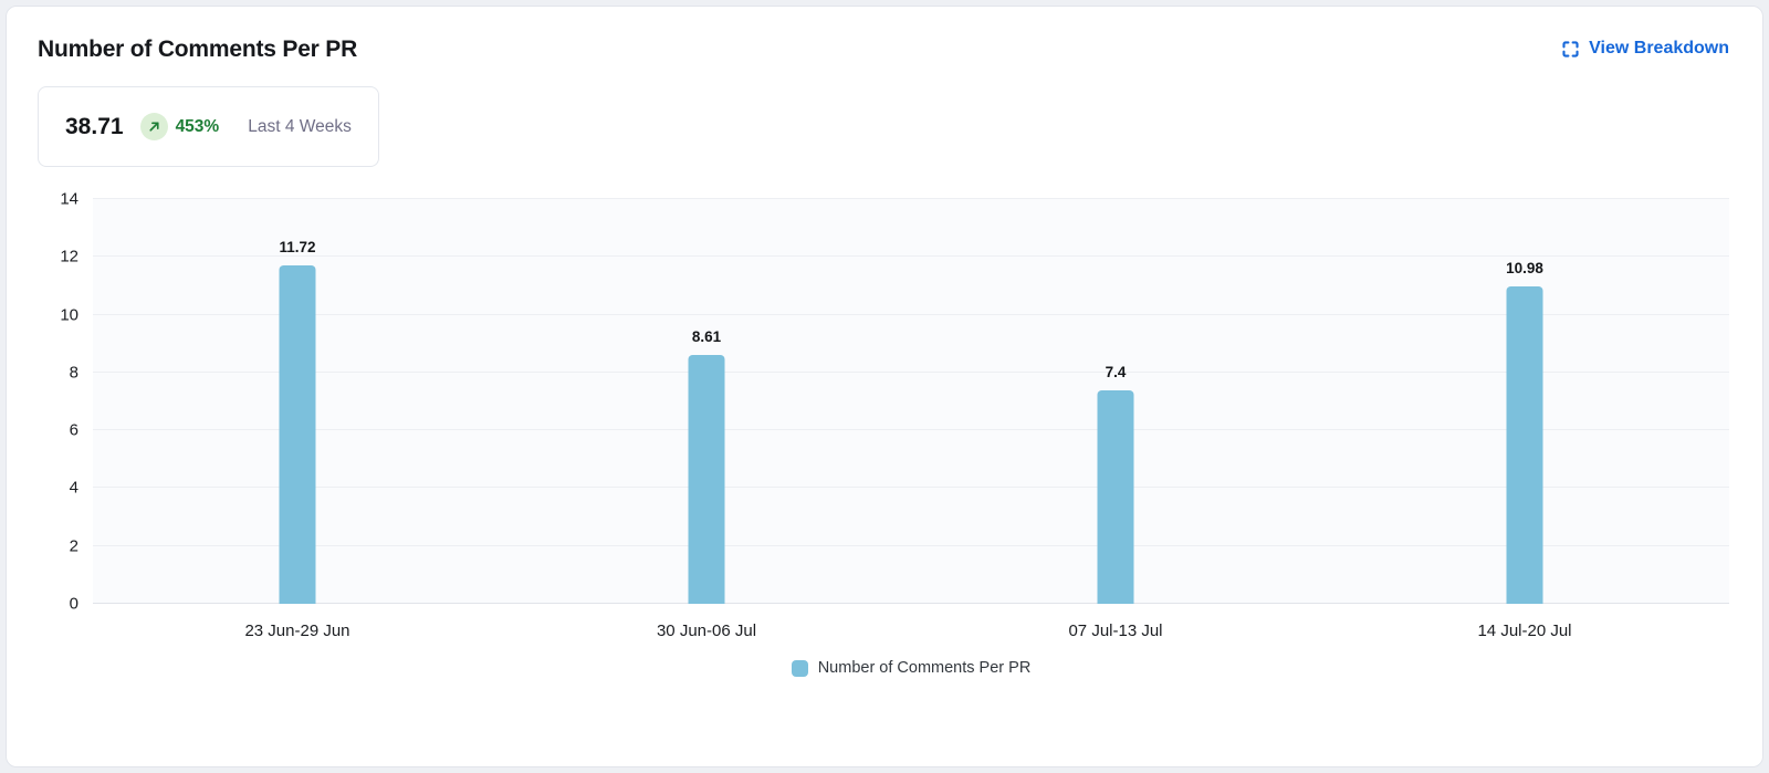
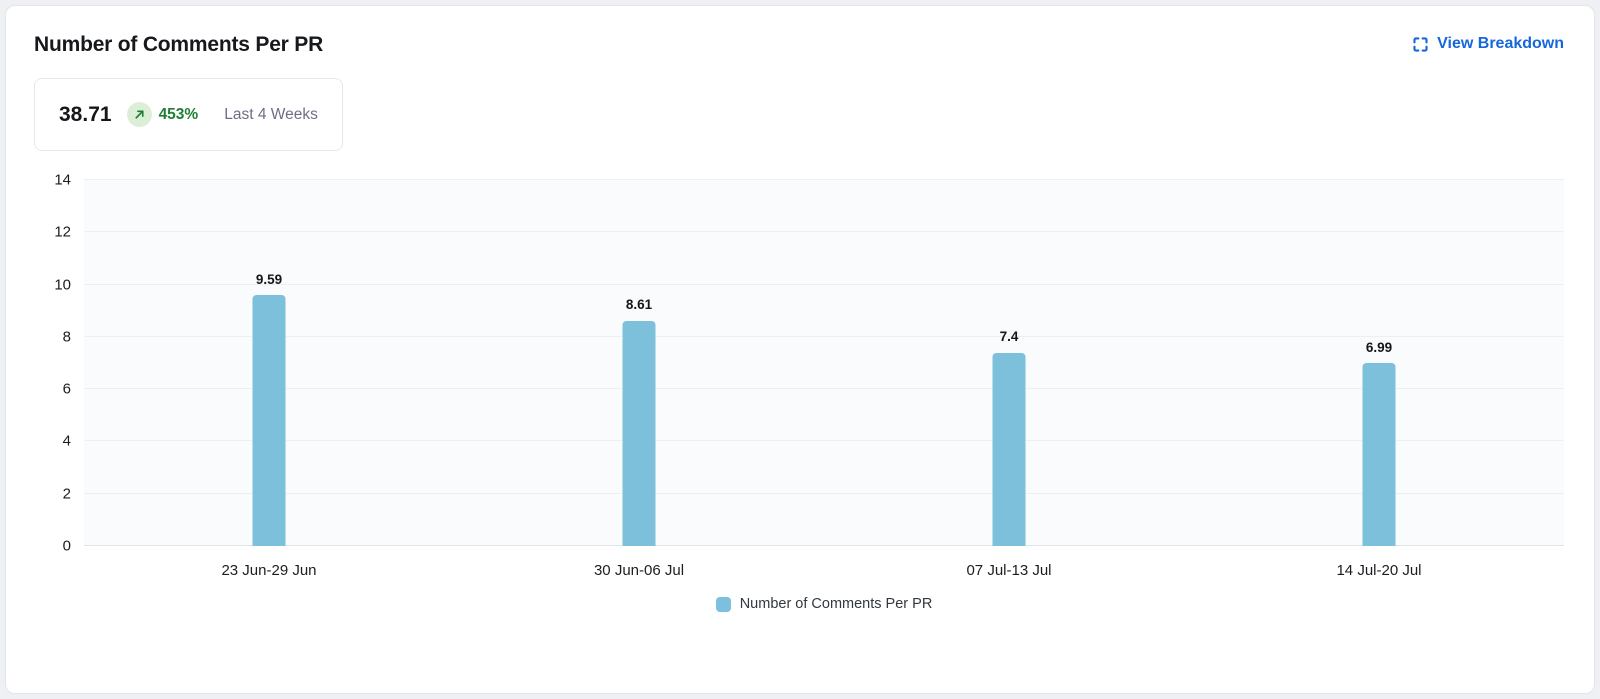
23 Jun-29 Jun: 11.72 -> 9.59
14 Jul-20 Jul: 10.98 -> 6.99
